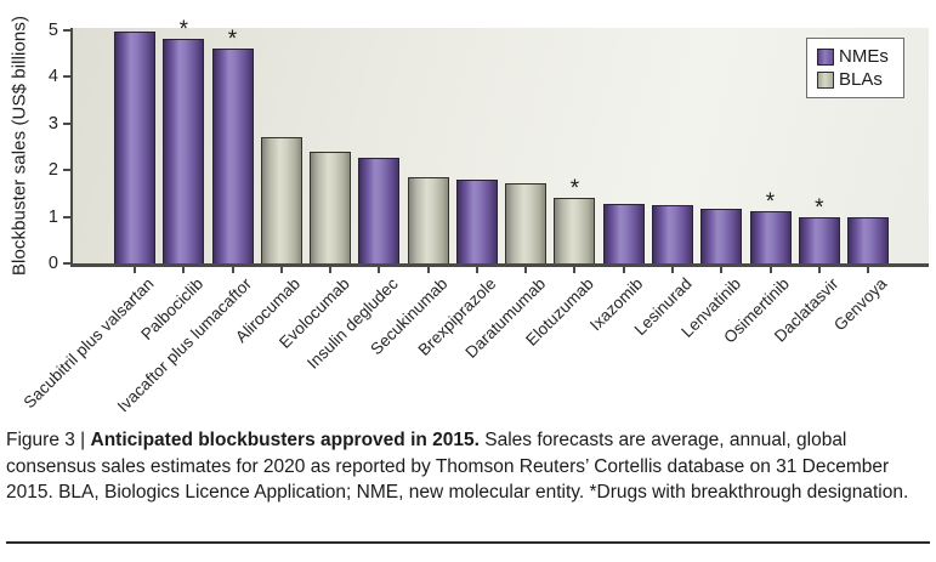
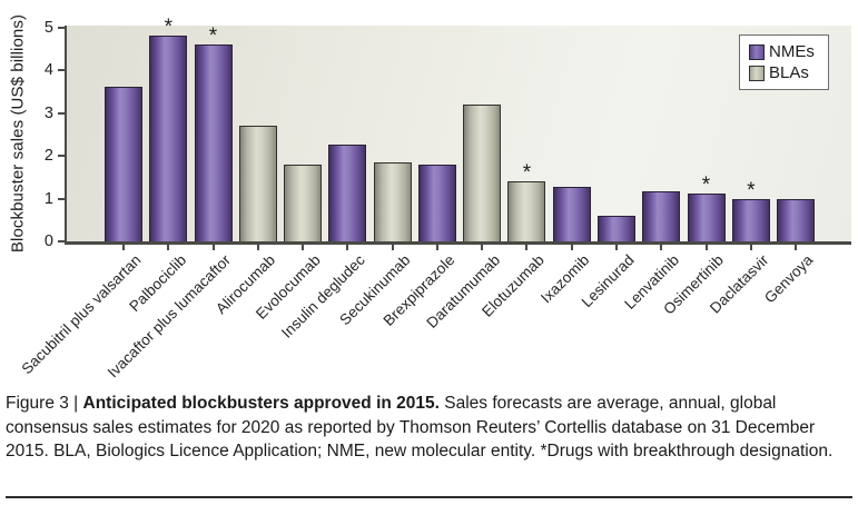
Sacubitril plus valsartan: 5.0 -> 3.6
Evolocumab: 2.4 -> 1.8
Daratumumab: 1.7 -> 3.2
Lesinurad: 1.3 -> 0.6
